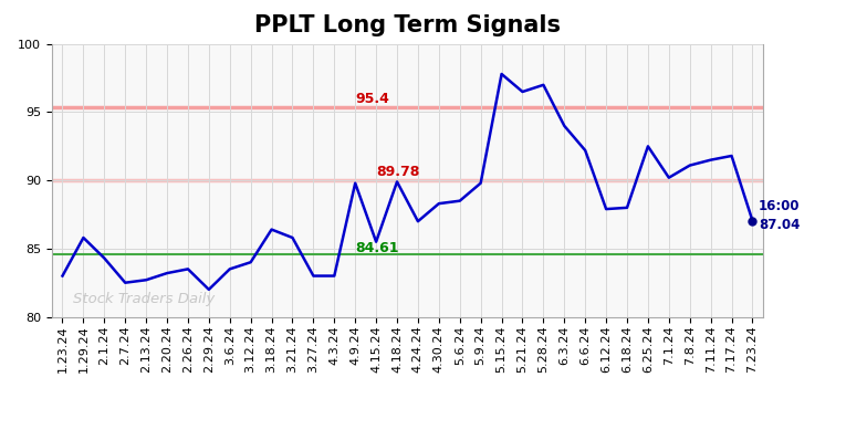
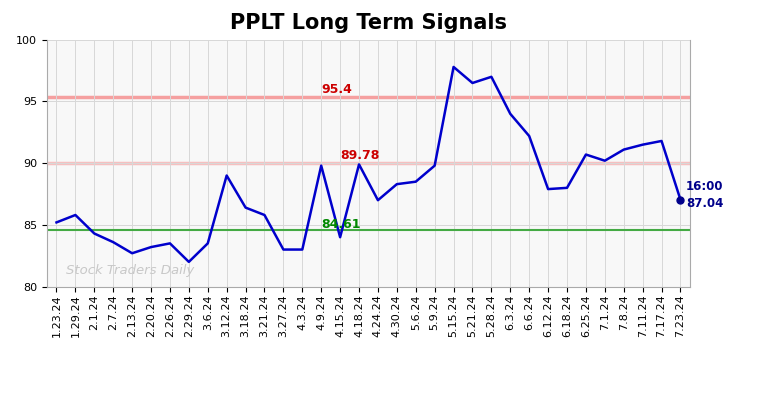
1.23.24: 83.0 -> 85.2
2.7.24: 82.5 -> 83.6
3.12.24: 84.0 -> 89.0
4.15.24: 85.5 -> 84.0
6.25.24: 92.5 -> 90.7
